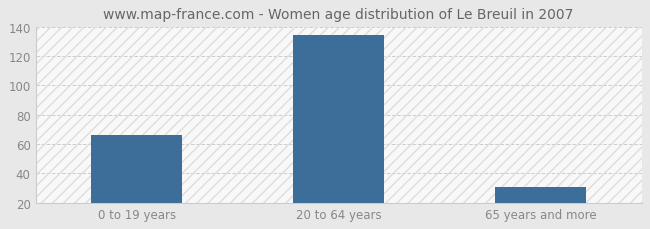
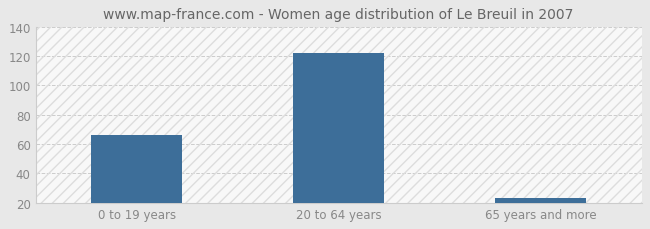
20 to 64 years: 134 -> 122
65 years and more: 31 -> 23
